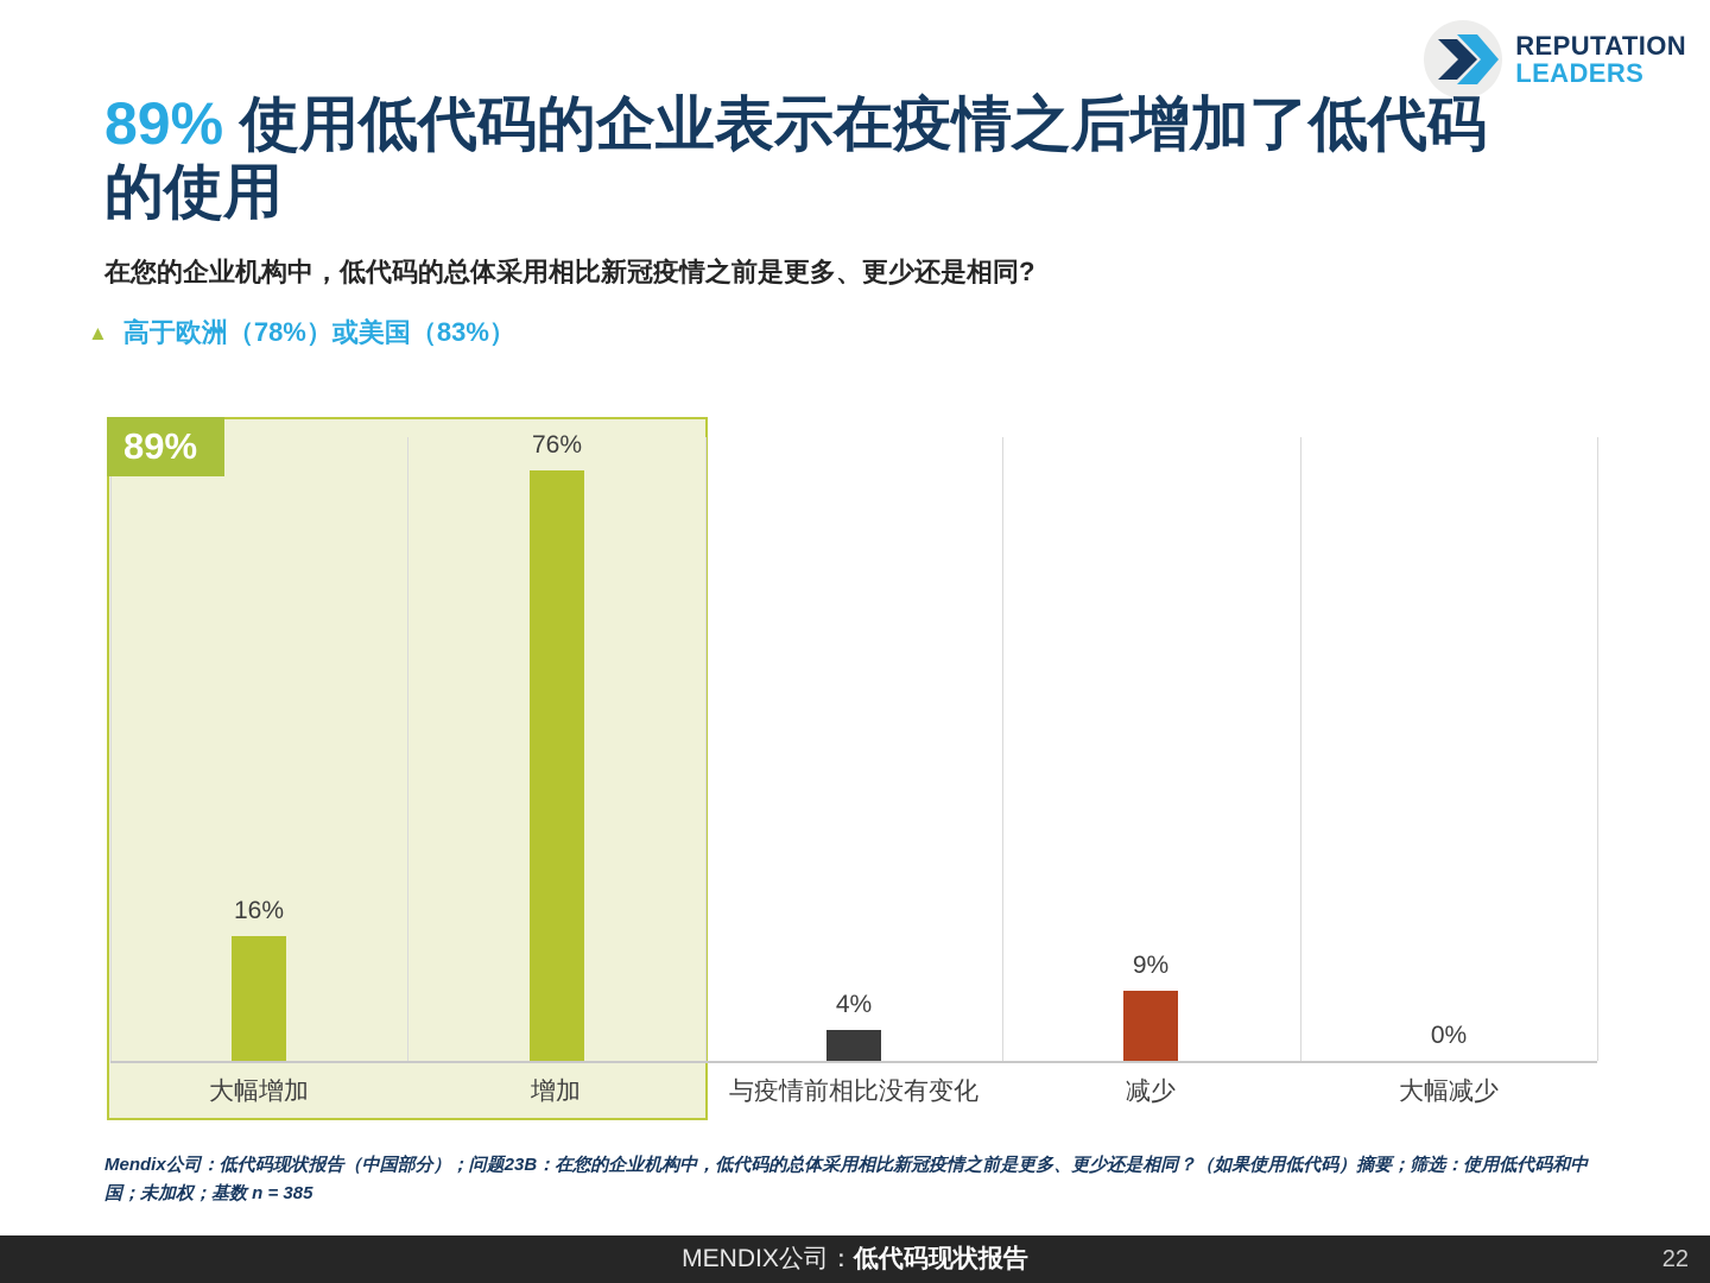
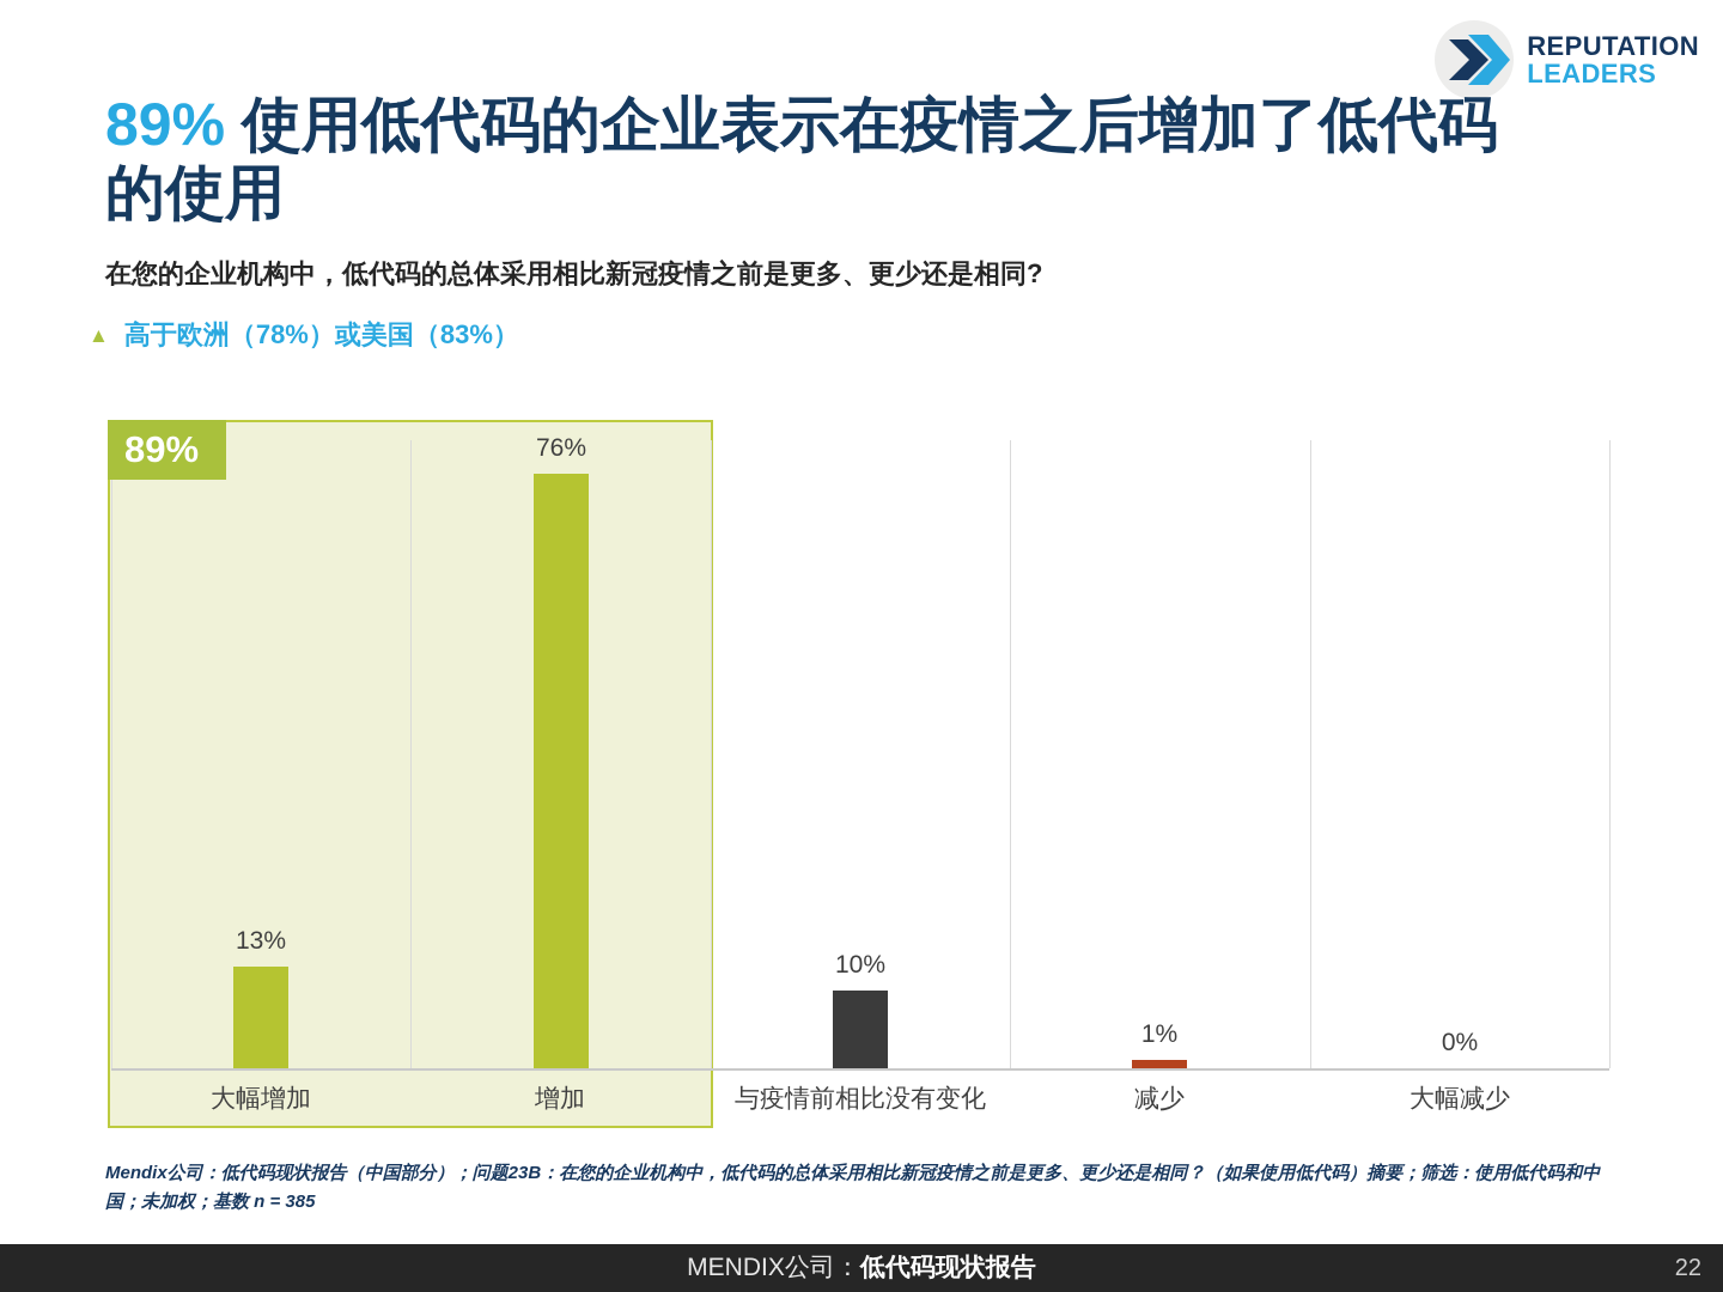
大幅增加: 16% -> 13%
与疫情前相比没有变化: 4% -> 10%
减少: 9% -> 1%
